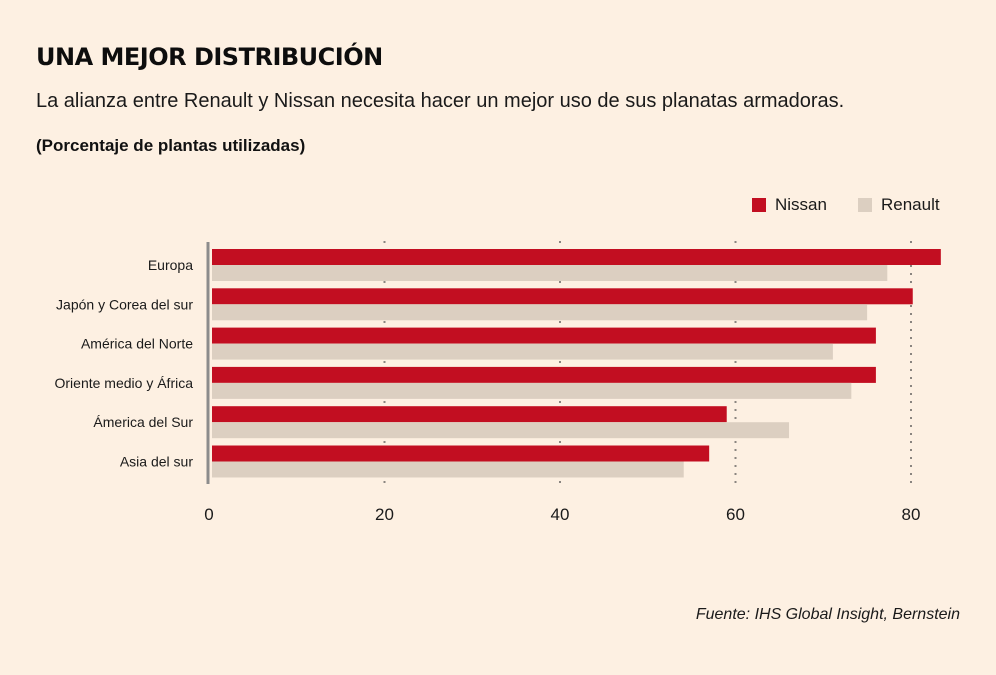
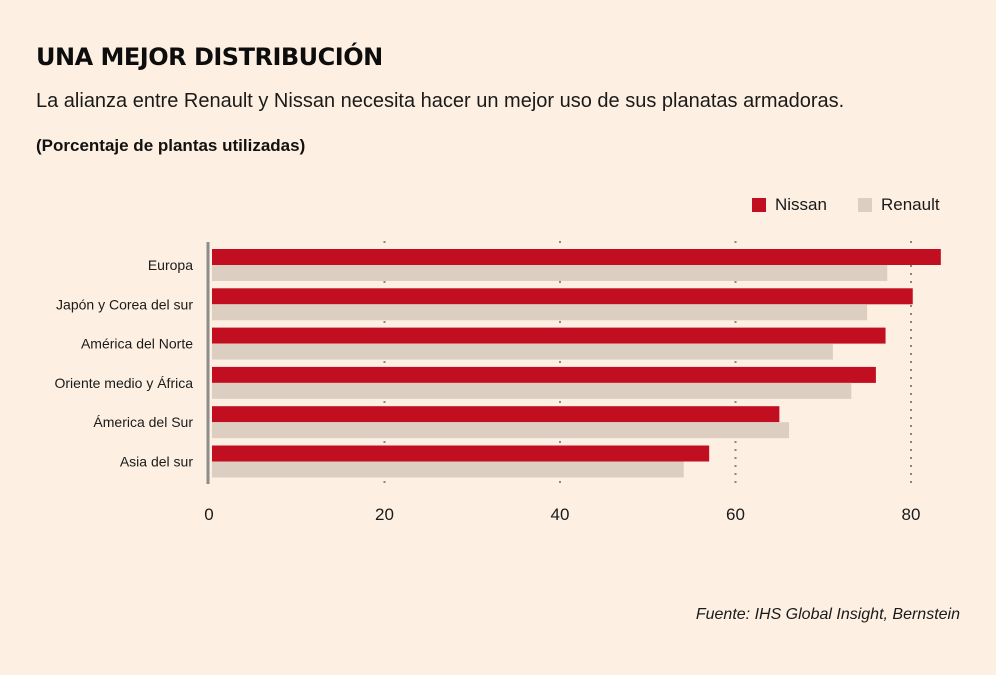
Nissan/América del Norte: 76 -> 77
Nissan/Ámerica del Sur: 59 -> 65
